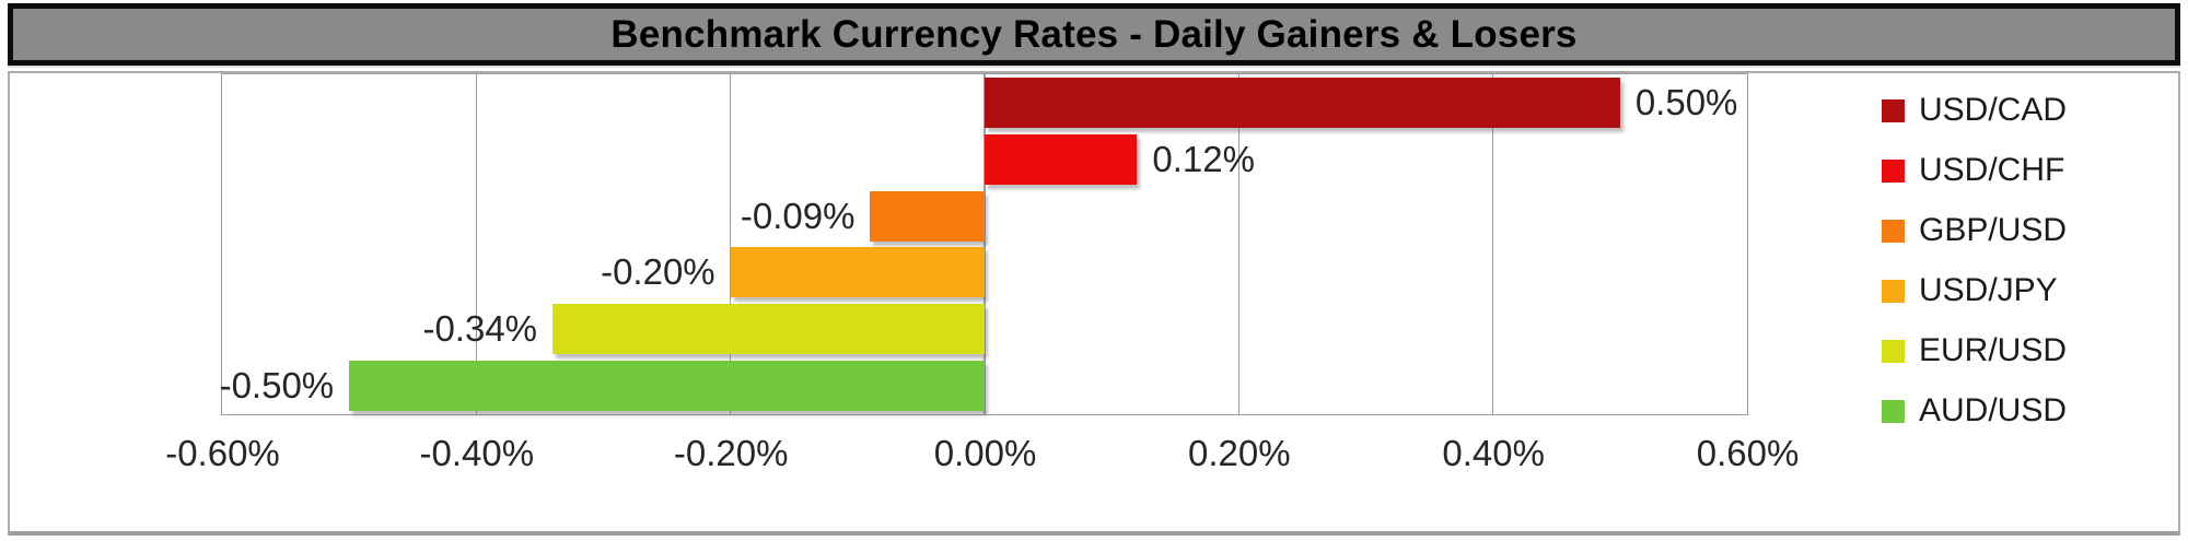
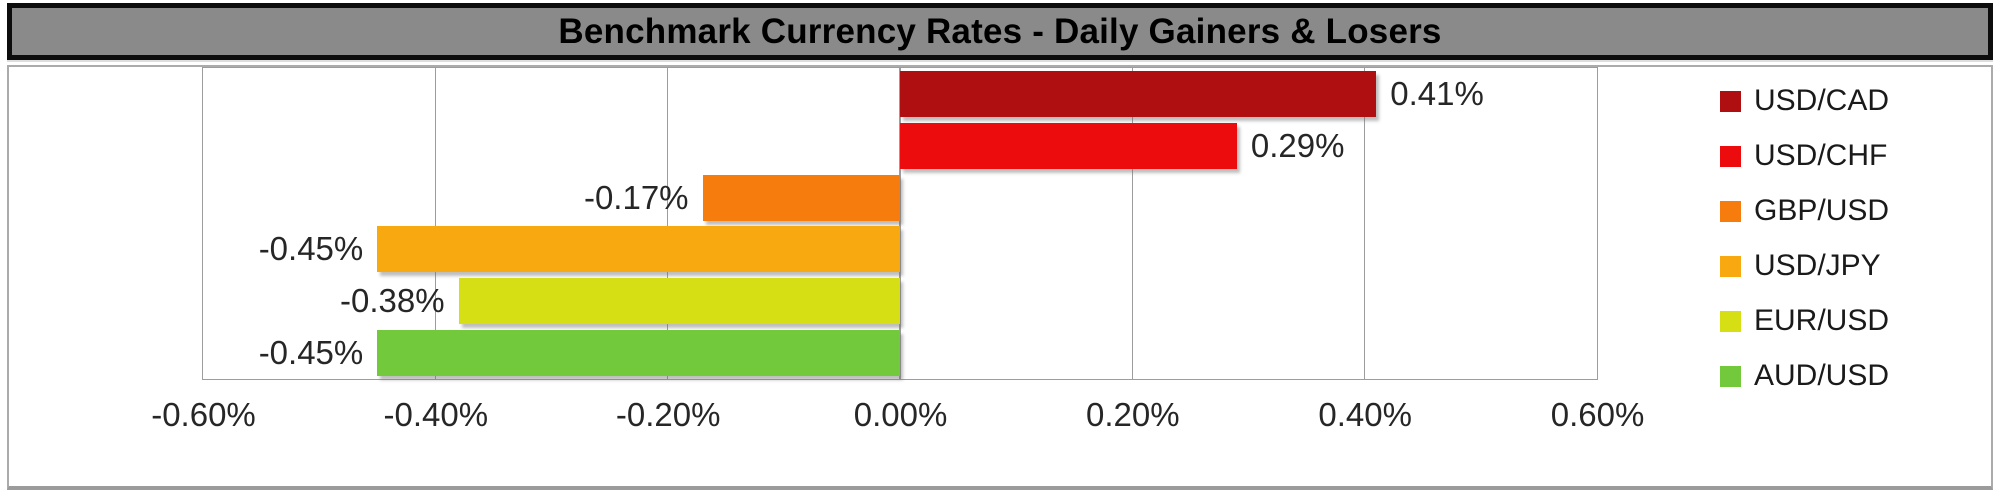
USD/CAD: 0.50% -> 0.41%
USD/CHF: 0.12% -> 0.29%
GBP/USD: -0.09% -> -0.17%
USD/JPY: -0.20% -> -0.45%
EUR/USD: -0.34% -> -0.38%
AUD/USD: -0.50% -> -0.45%
